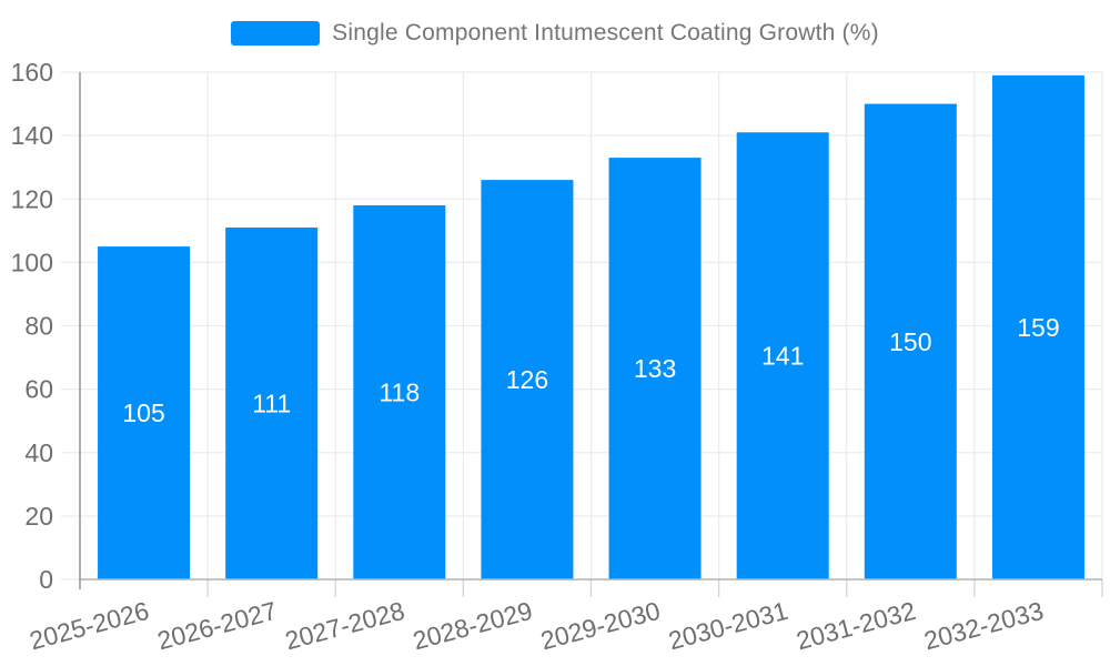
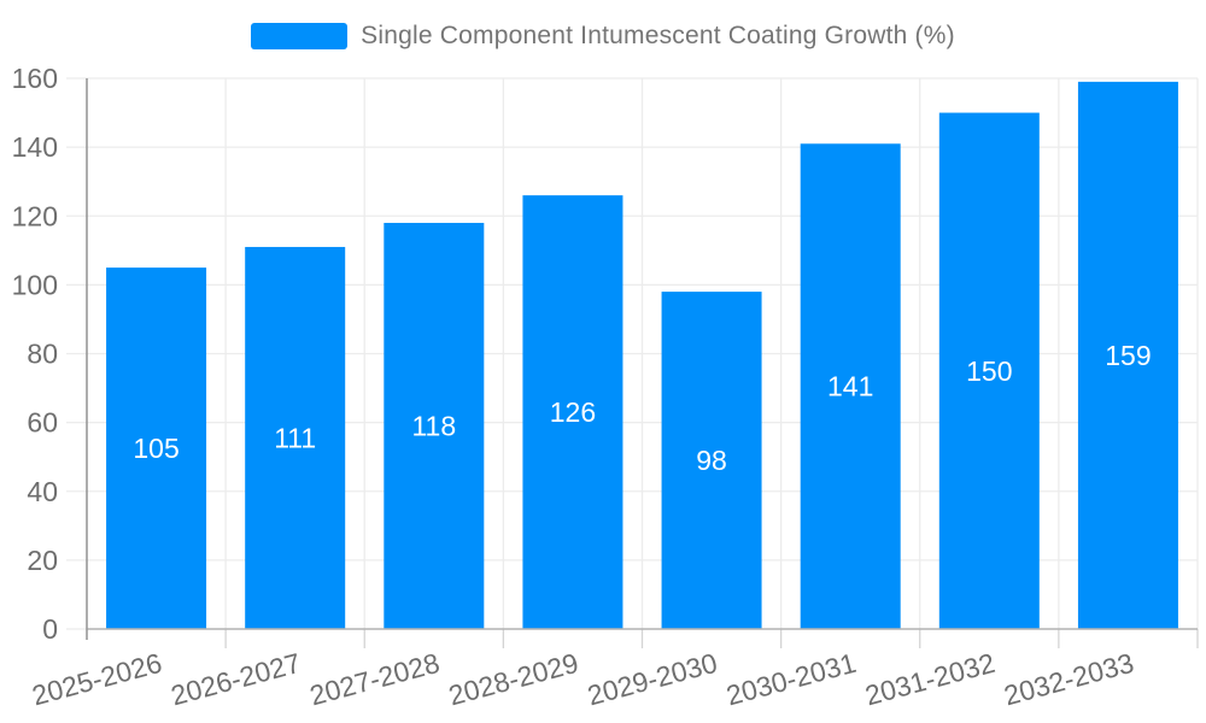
2029-2030: 133 -> 98
